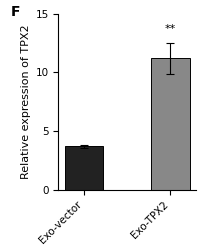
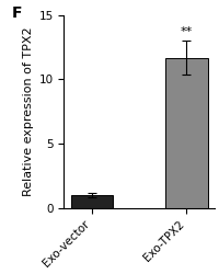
Exo-vector: 3.7 -> 1.0
Exo-TPX2: 11.2 -> 11.7
